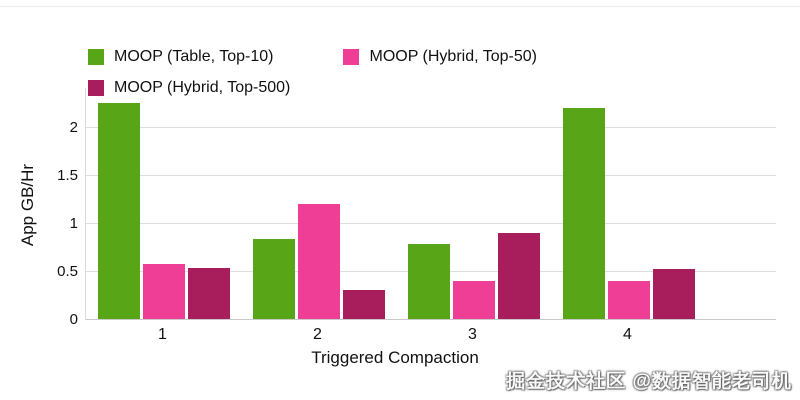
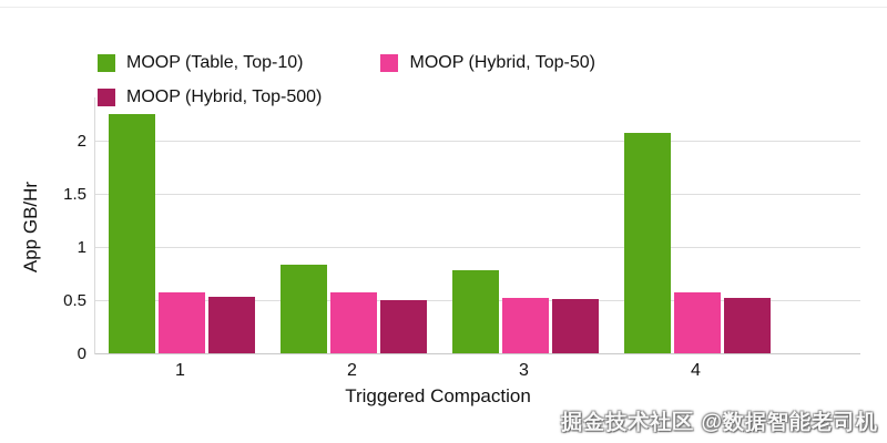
MOOP (Hybrid, Top-50)/2: 1.2 -> 0.6
MOOP (Hybrid, Top-500)/2: 0.3 -> 0.5
MOOP (Hybrid, Top-50)/3: 0.4 -> 0.5
MOOP (Hybrid, Top-500)/3: 0.9 -> 0.5
MOOP (Table, Top-10)/4: 2.2 -> 2.1
MOOP (Hybrid, Top-50)/4: 0.4 -> 0.6
